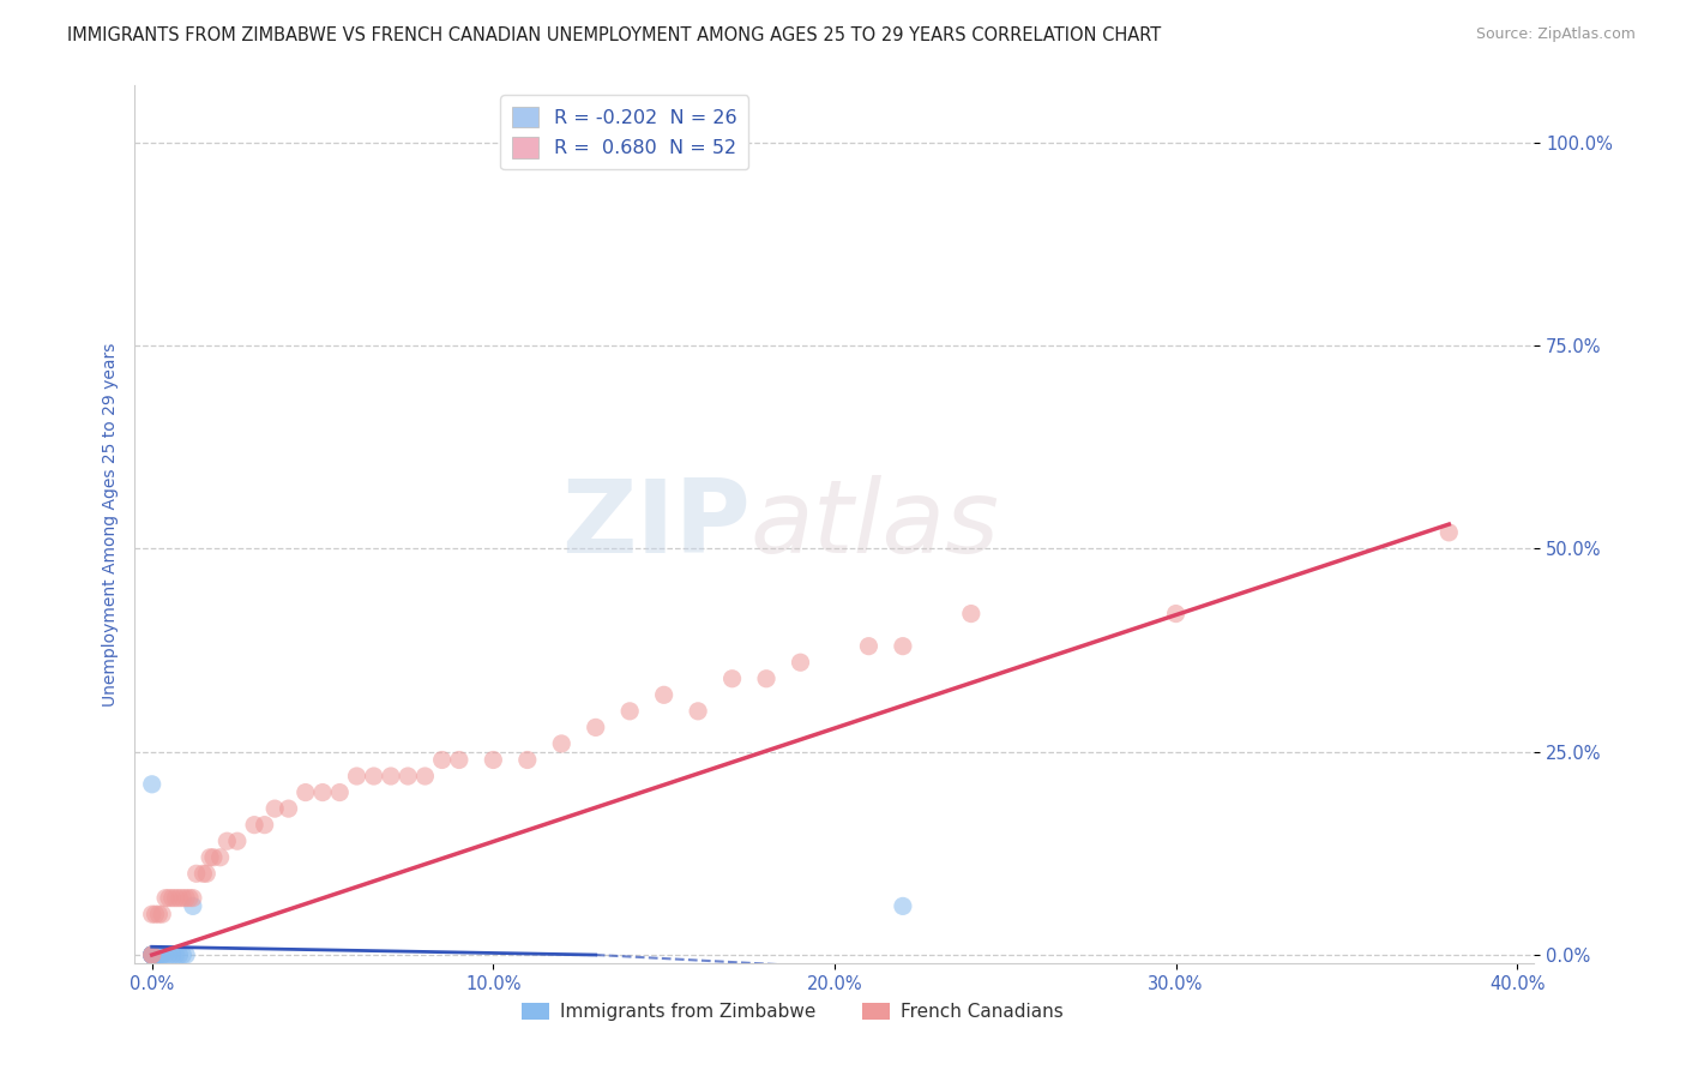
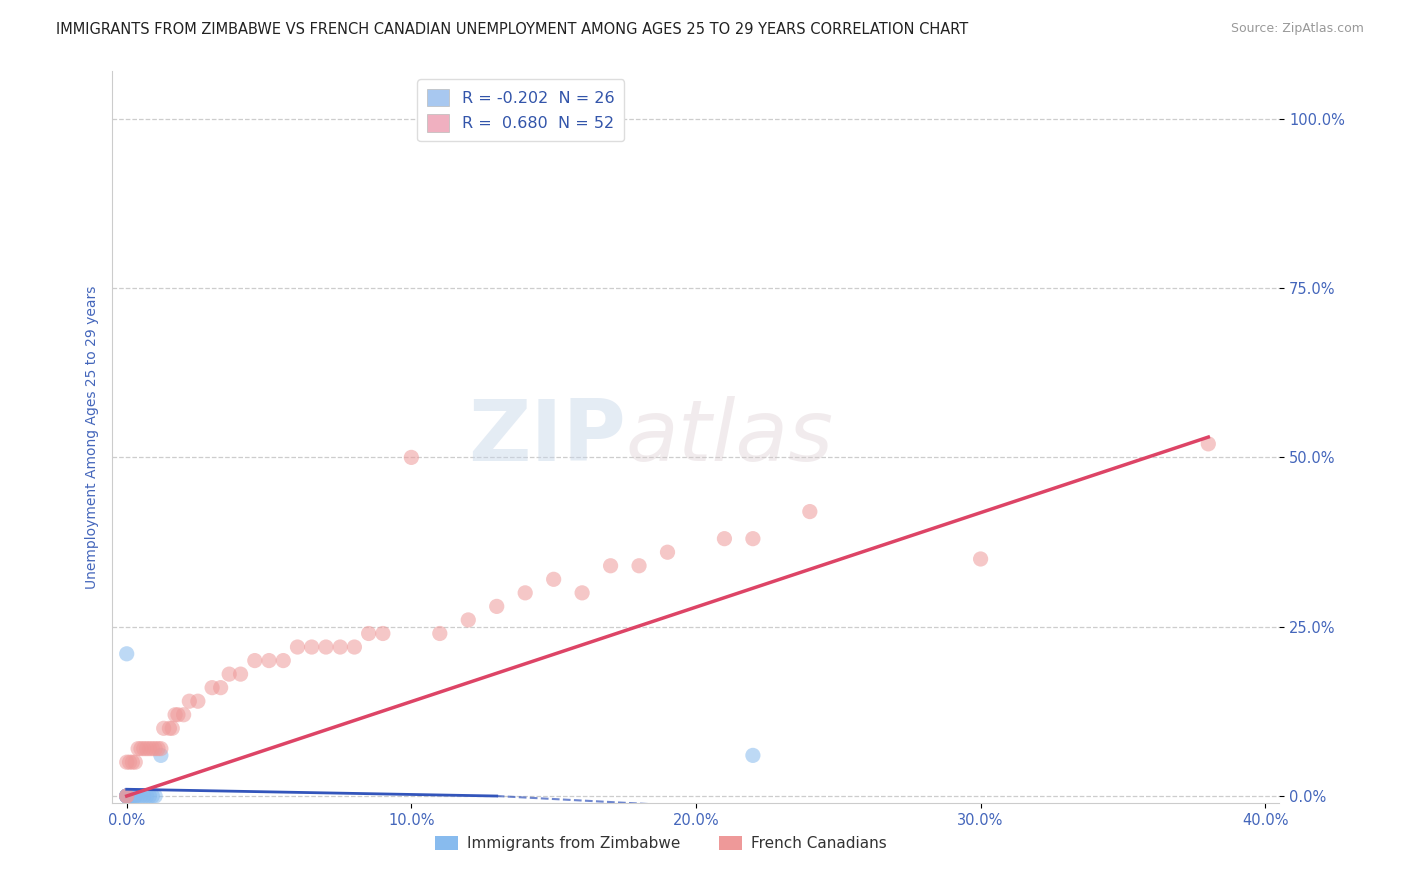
French Canadians/10.0%: 24% -> 50%
French Canadians/30.0%: 42% -> 35%
